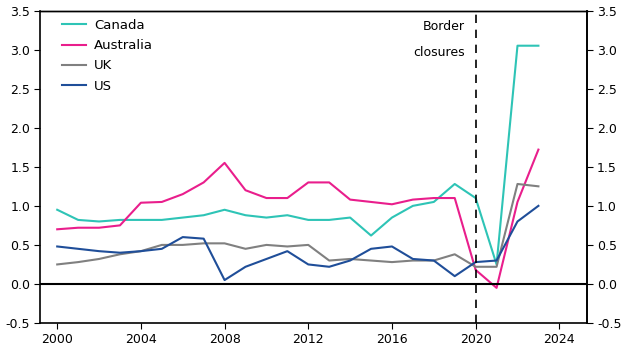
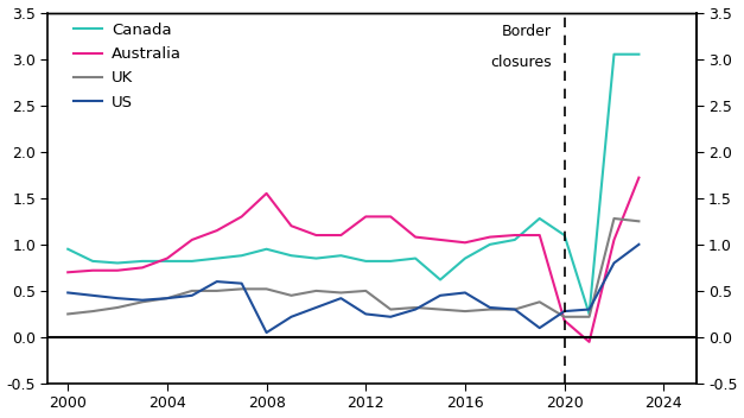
Australia/2004: 1.04 -> 0.85
